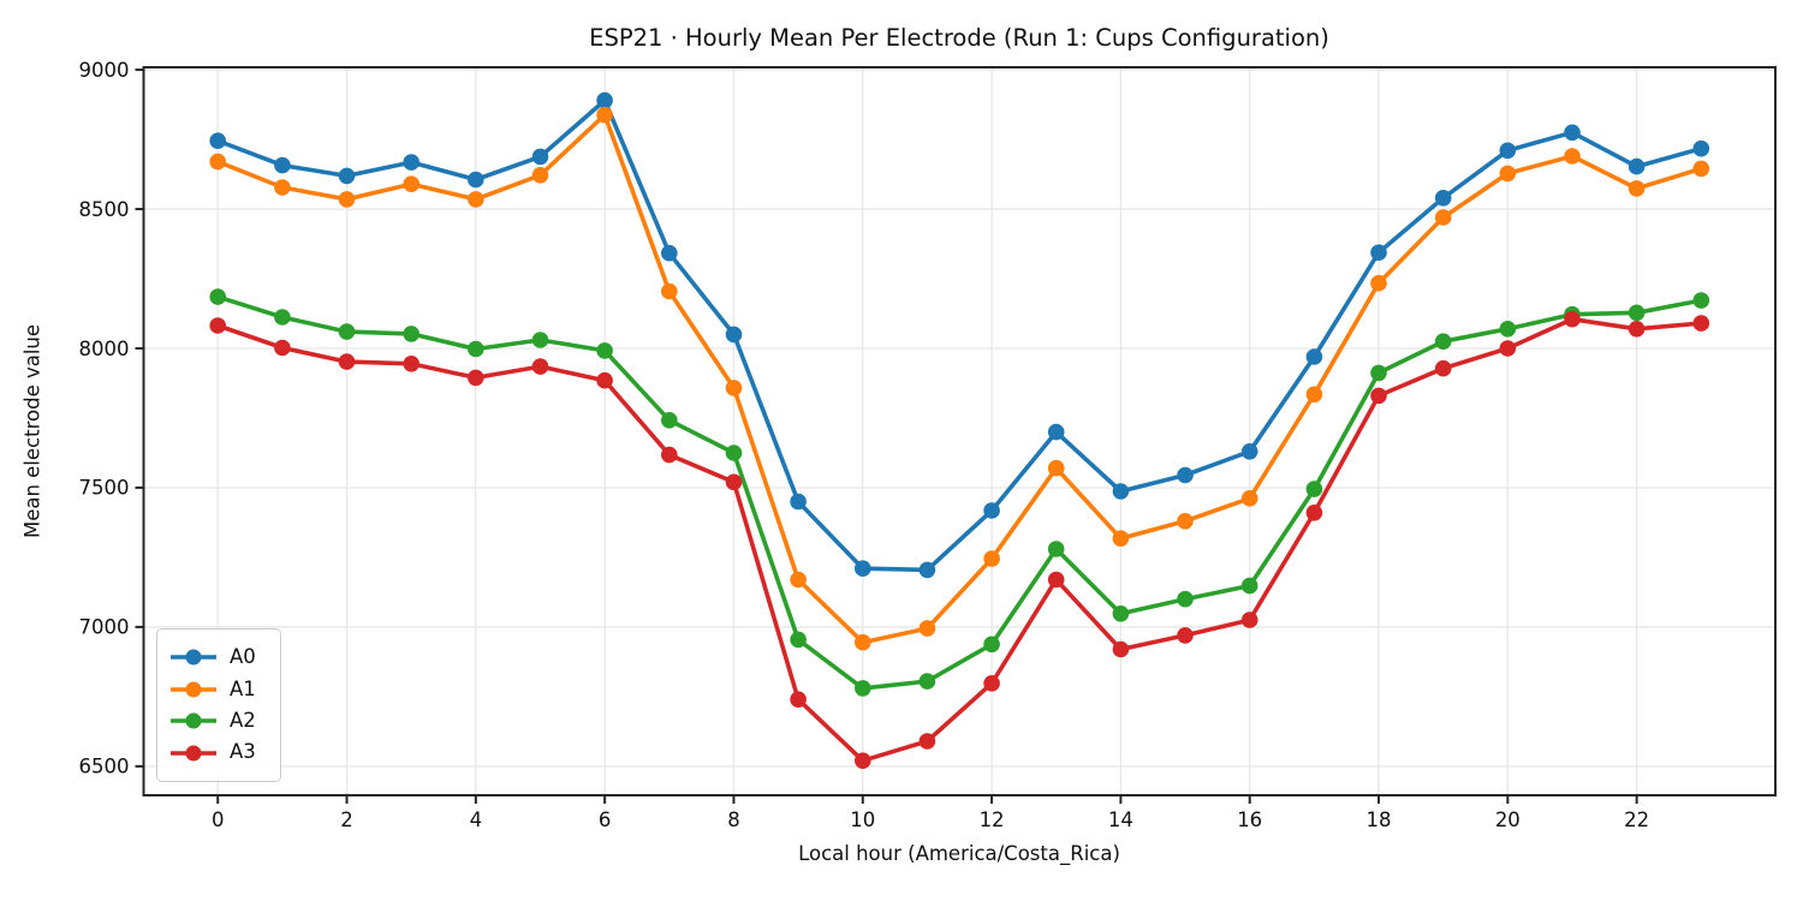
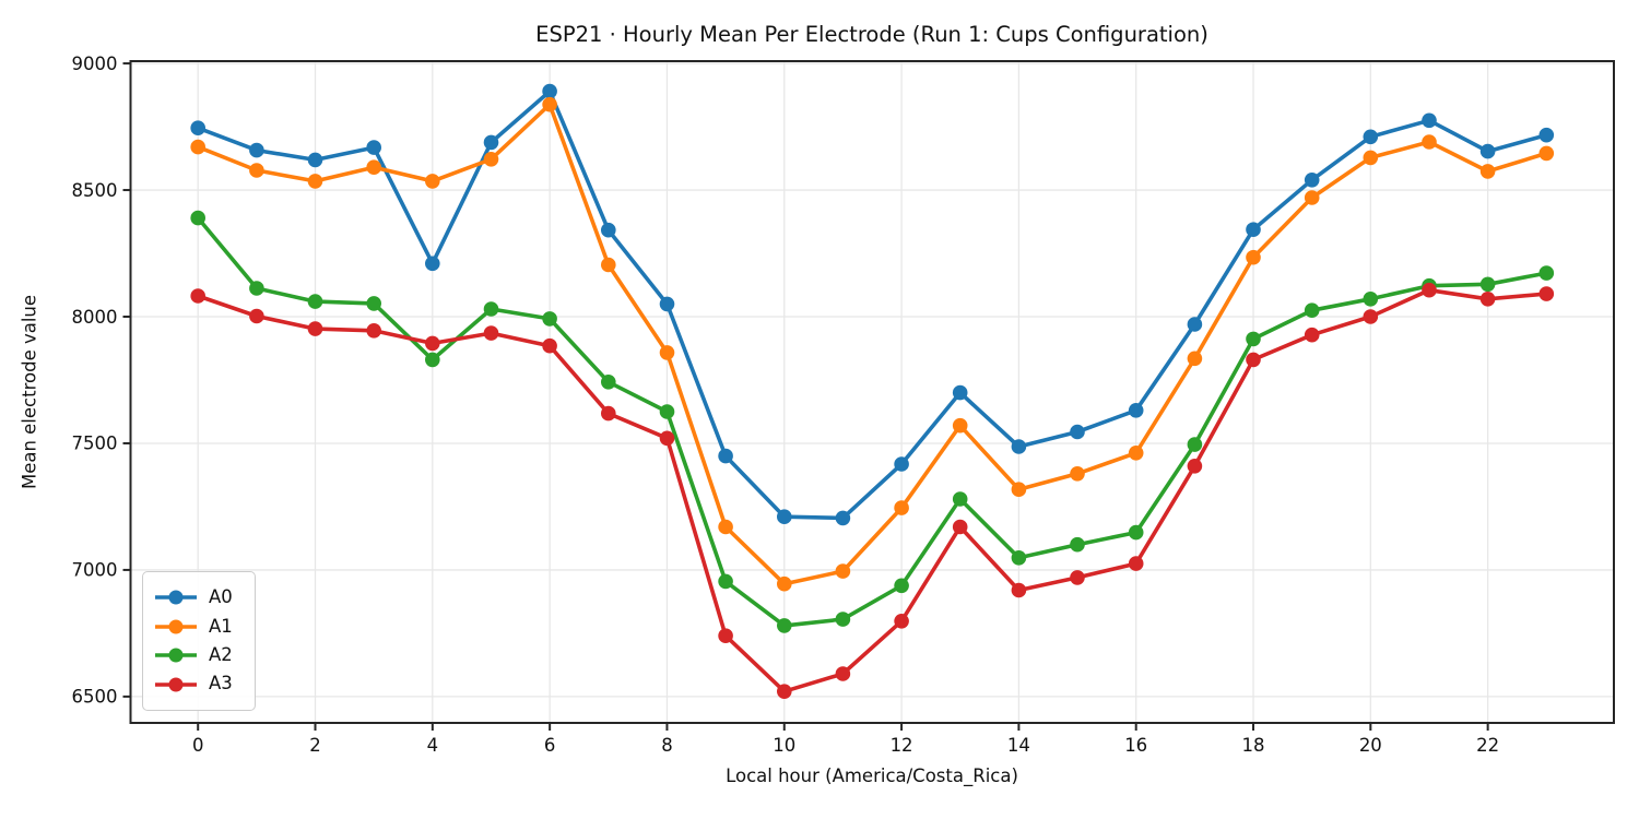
A2/0: 8180 -> 8390
A0/4: 8610 -> 8210
A2/4: 8000 -> 7830
